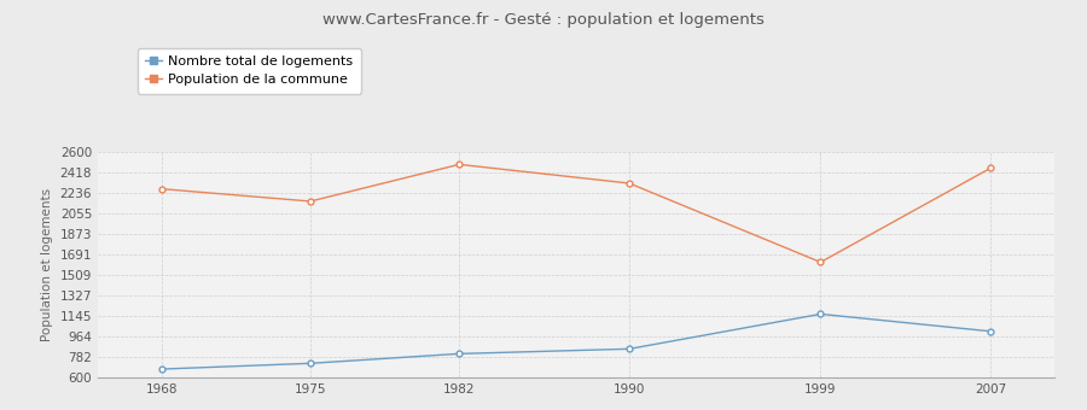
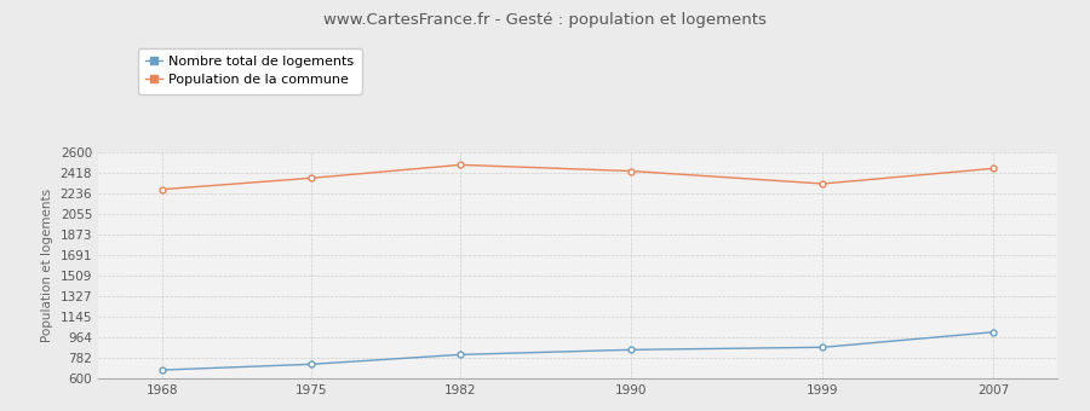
Population de la commune/1975: 2160 -> 2370
Population de la commune/1990: 2320 -> 2430
Nombre total de logements/1999: 1160 -> 870
Population de la commune/1999: 1620 -> 2320
